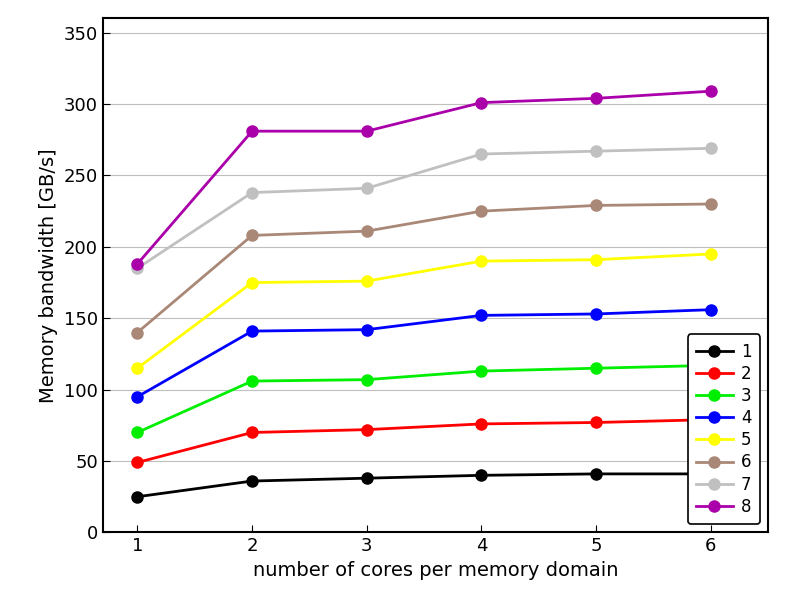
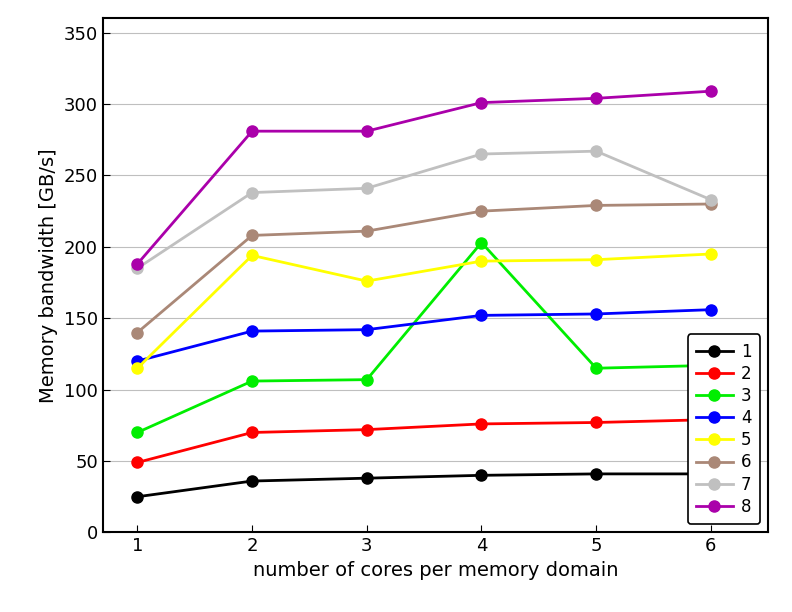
4/1: 95 -> 120
5/2: 175 -> 194
3/4: 113 -> 203
7/6: 269 -> 233
